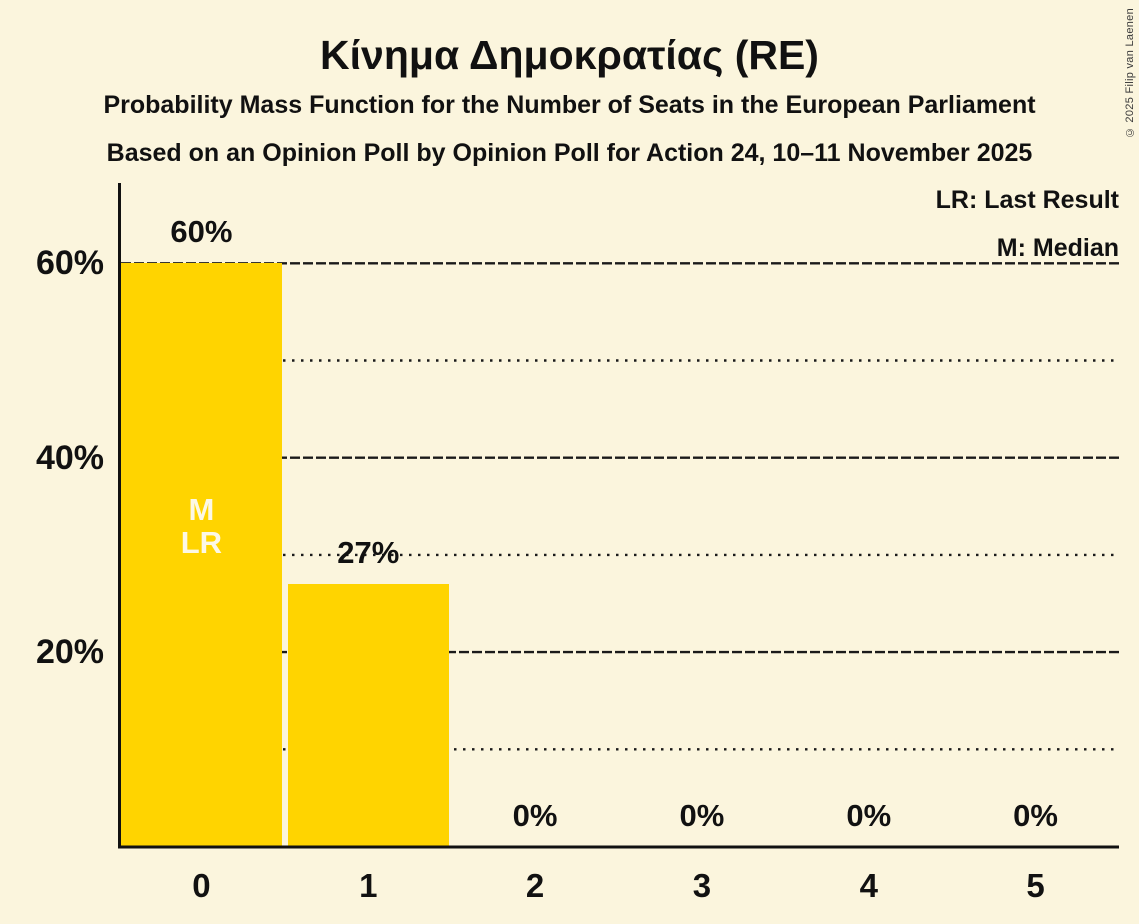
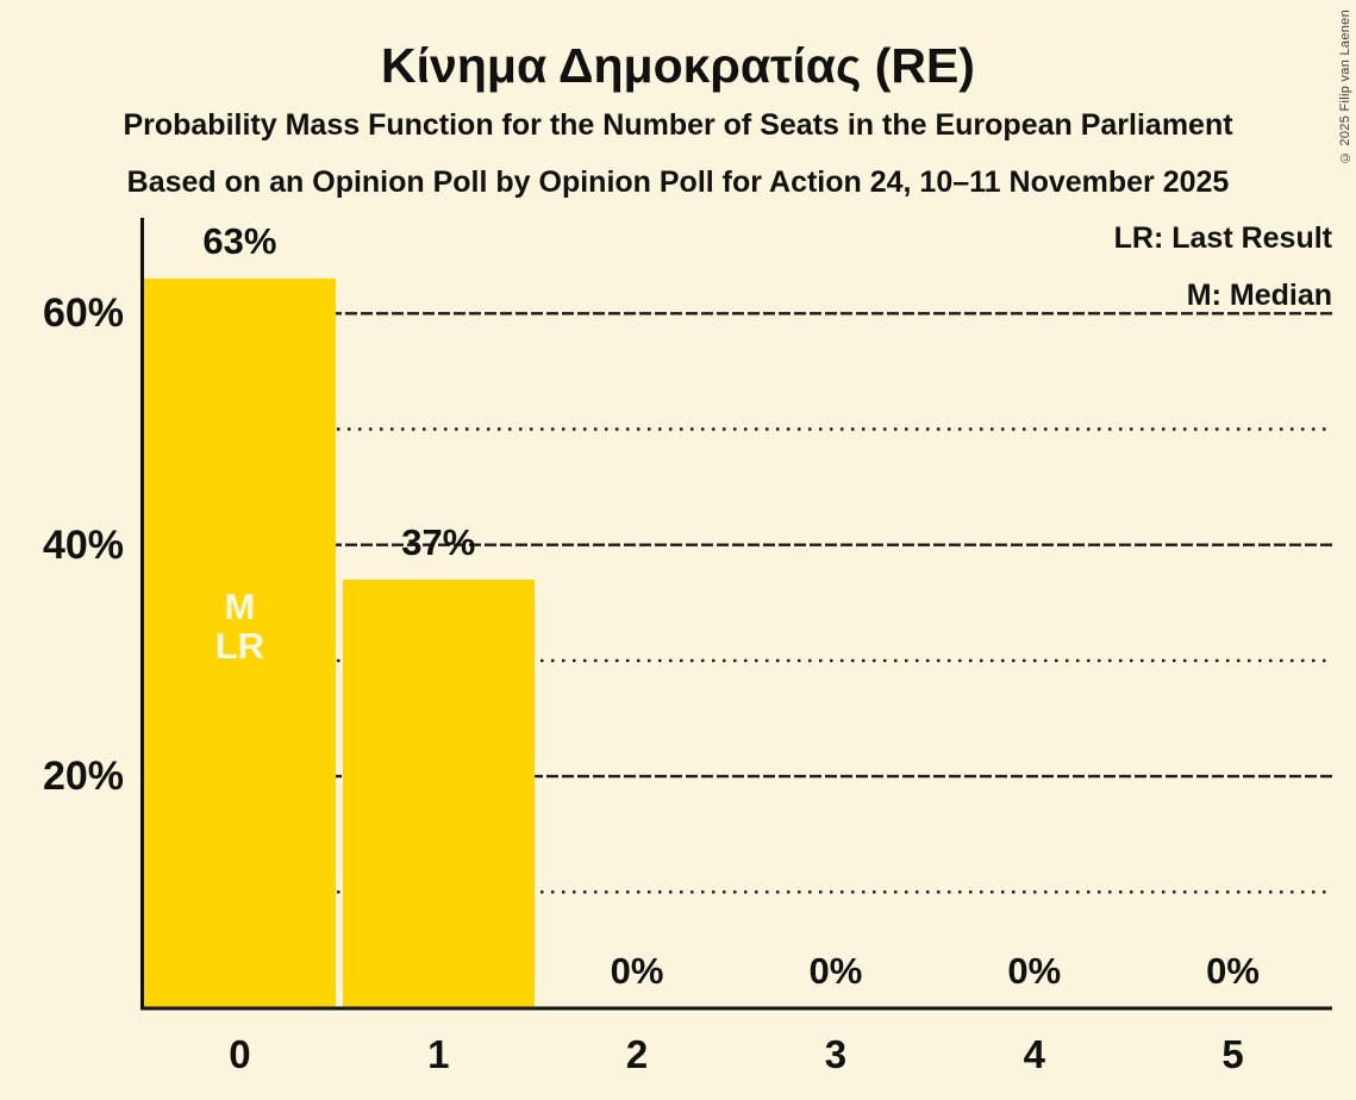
0: 60% -> 63%
1: 27% -> 37%
